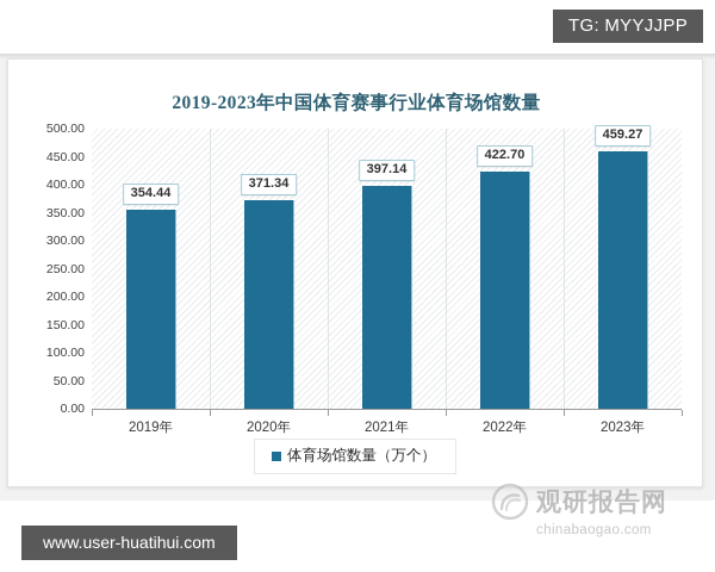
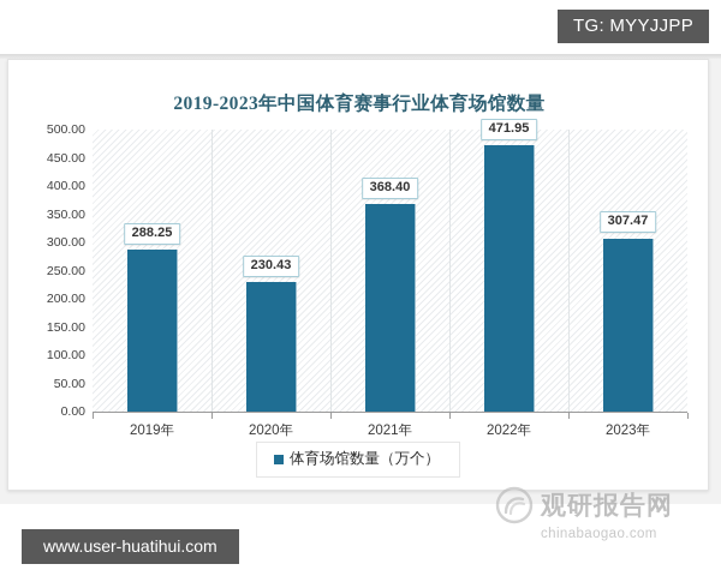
2019年: 354.44 -> 288.25
2020年: 371.34 -> 230.43
2021年: 397.14 -> 368.40
2022年: 422.70 -> 471.95
2023年: 459.27 -> 307.47
